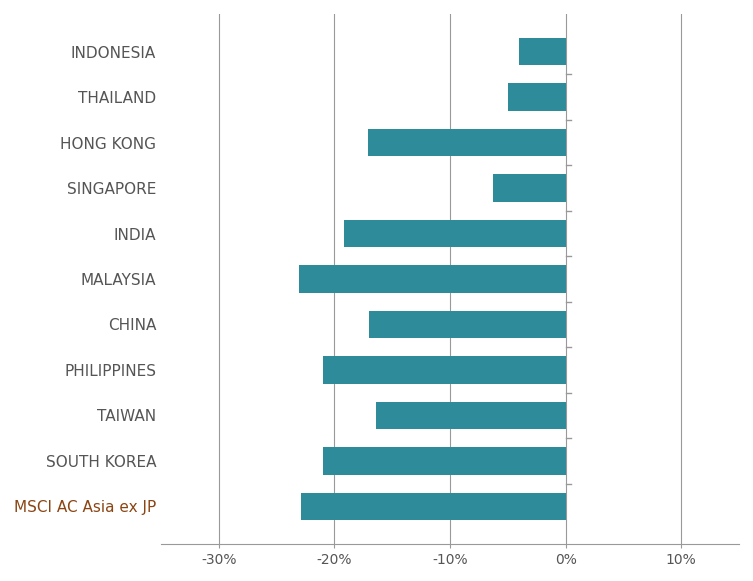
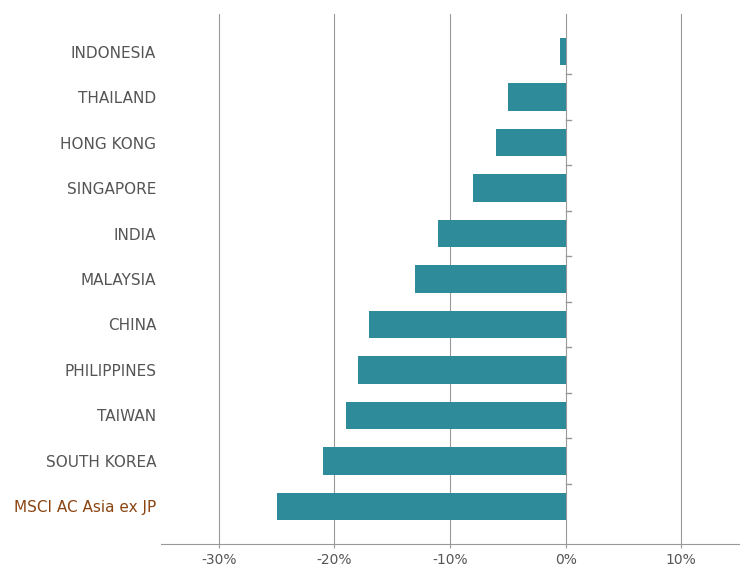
INDONESIA: -4.0% -> -0.5%
HONG KONG: -17.1% -> -6.0%
SINGAPORE: -6.3% -> -8.0%
INDIA: -19.2% -> -11.0%
MALAYSIA: -23.1% -> -13.0%
PHILIPPINES: -21.0% -> -18.0%
TAIWAN: -16.4% -> -19.0%
MSCI AC Asia ex JP: -22.9% -> -25.0%
